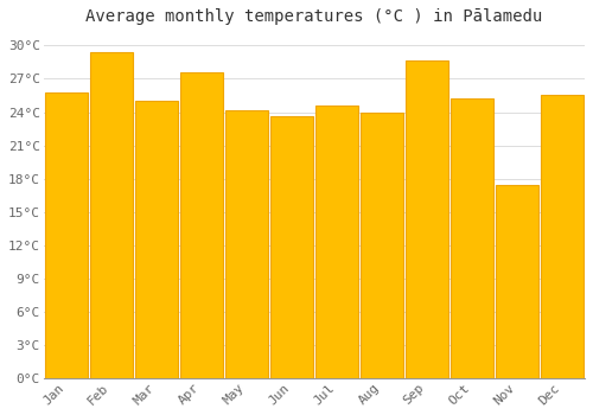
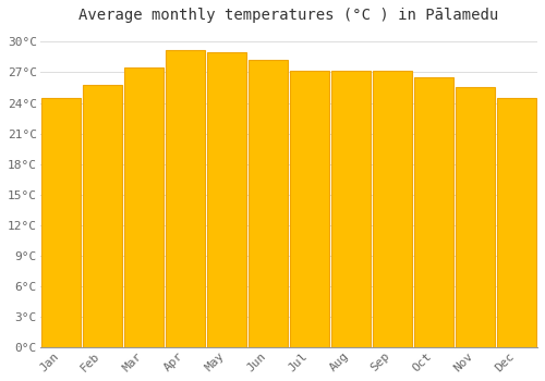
Jan: 25.8°C -> 24.5°C
Feb: 29.4°C -> 25.8°C
Mar: 25.0°C -> 27.5°C
Apr: 27.6°C -> 29.2°C
May: 24.2°C -> 29.0°C
Jun: 23.6°C -> 28.2°C
Jul: 24.6°C -> 27.2°C
Aug: 24.0°C -> 27.2°C
Sep: 28.6°C -> 27.2°C
Oct: 25.2°C -> 26.5°C
Nov: 17.4°C -> 25.5°C
Dec: 25.6°C -> 24.5°C
